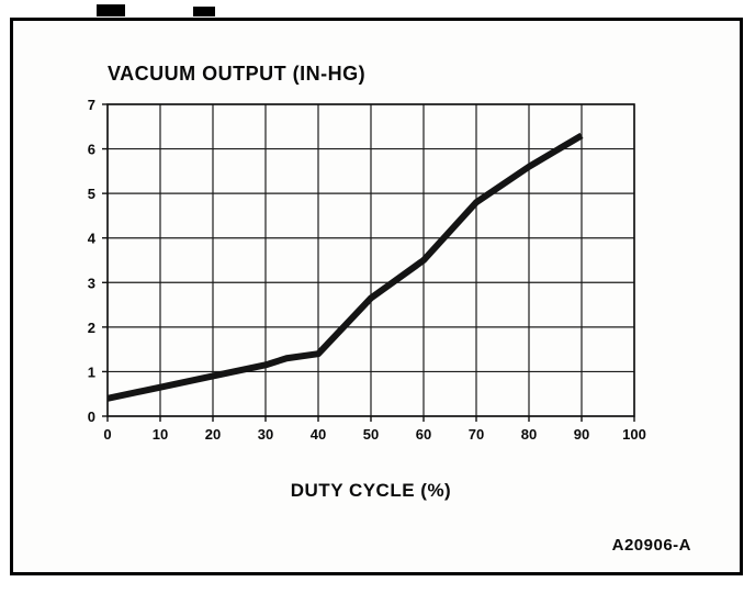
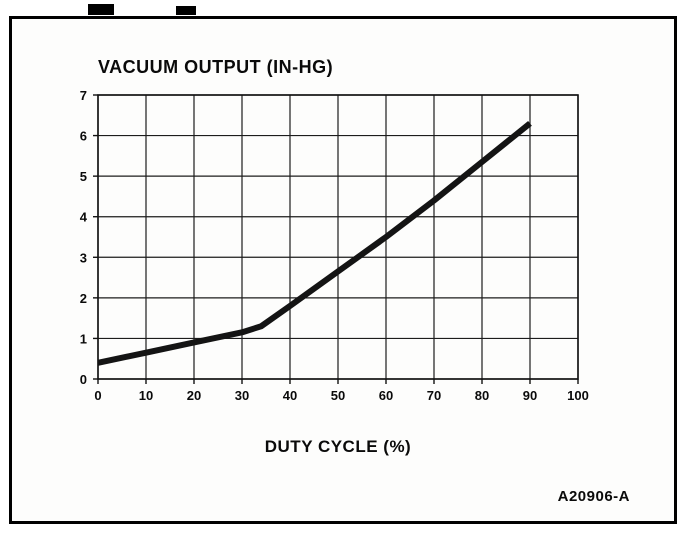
40: 1.4 -> 1.8
70: 4.8 -> 4.4
80: 5.6 -> 5.3
